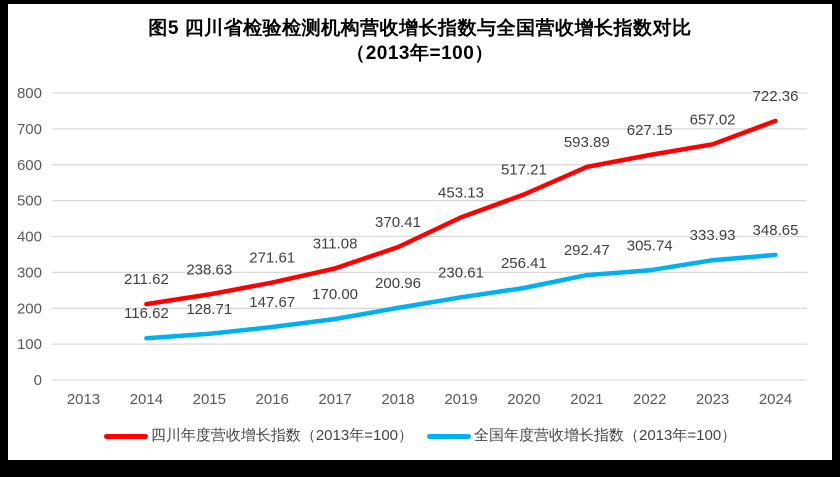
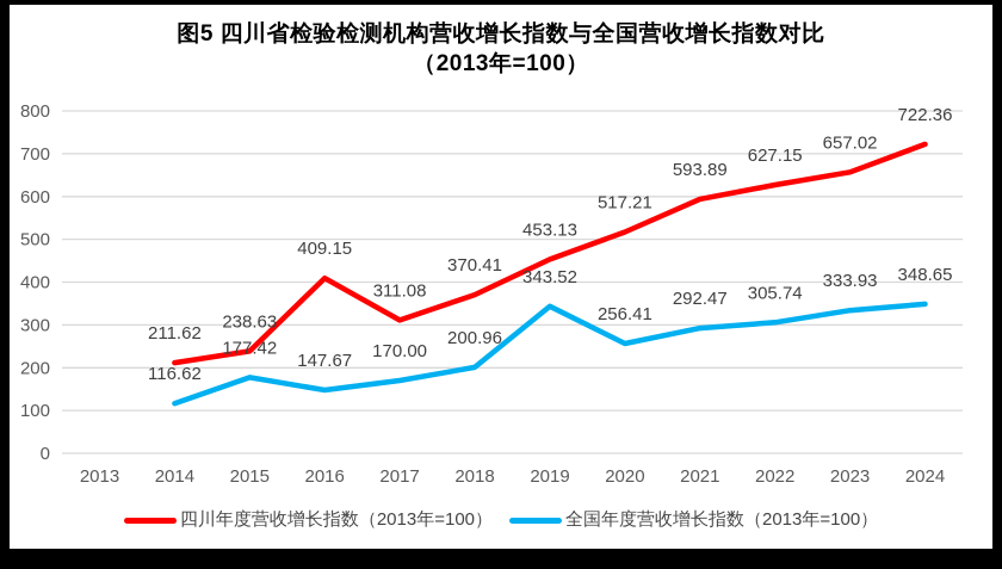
全国年度营收增长指数（2013年=100）/2015: 128.71 -> 177.42
四川年度营收增长指数（2013年=100）/2016: 271.61 -> 409.15
全国年度营收增长指数（2013年=100）/2019: 230.61 -> 343.52
